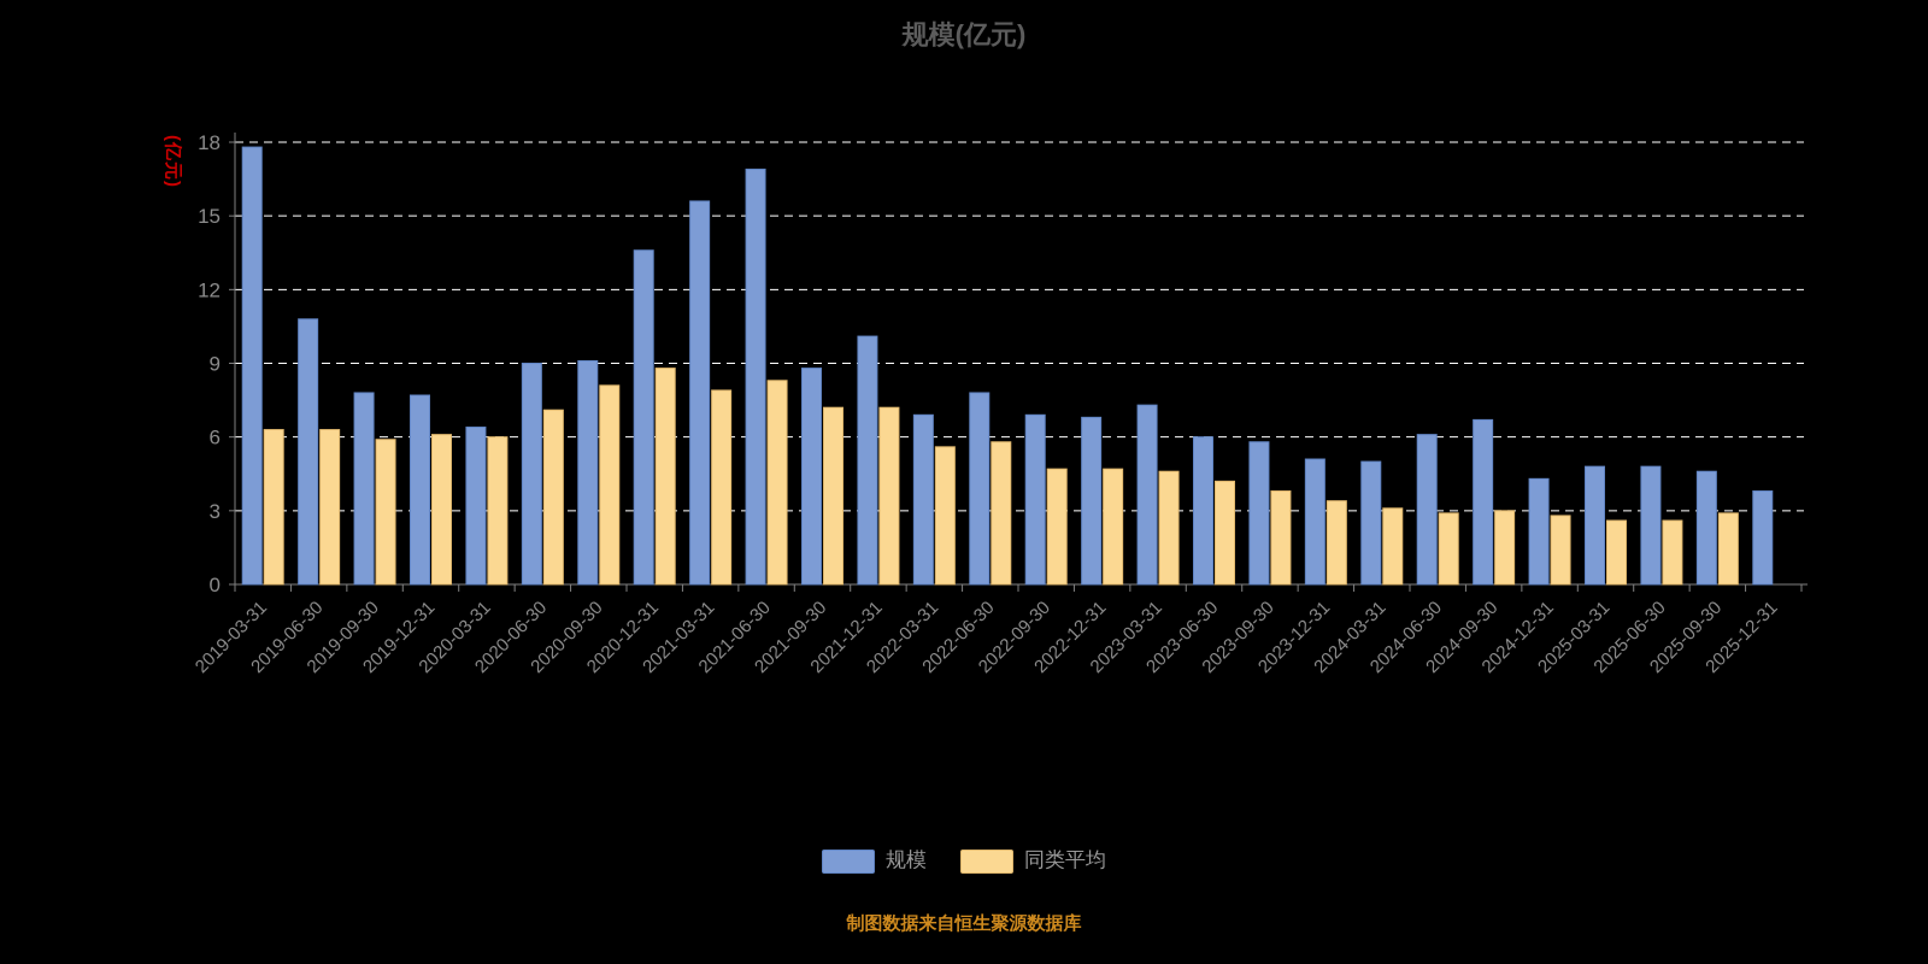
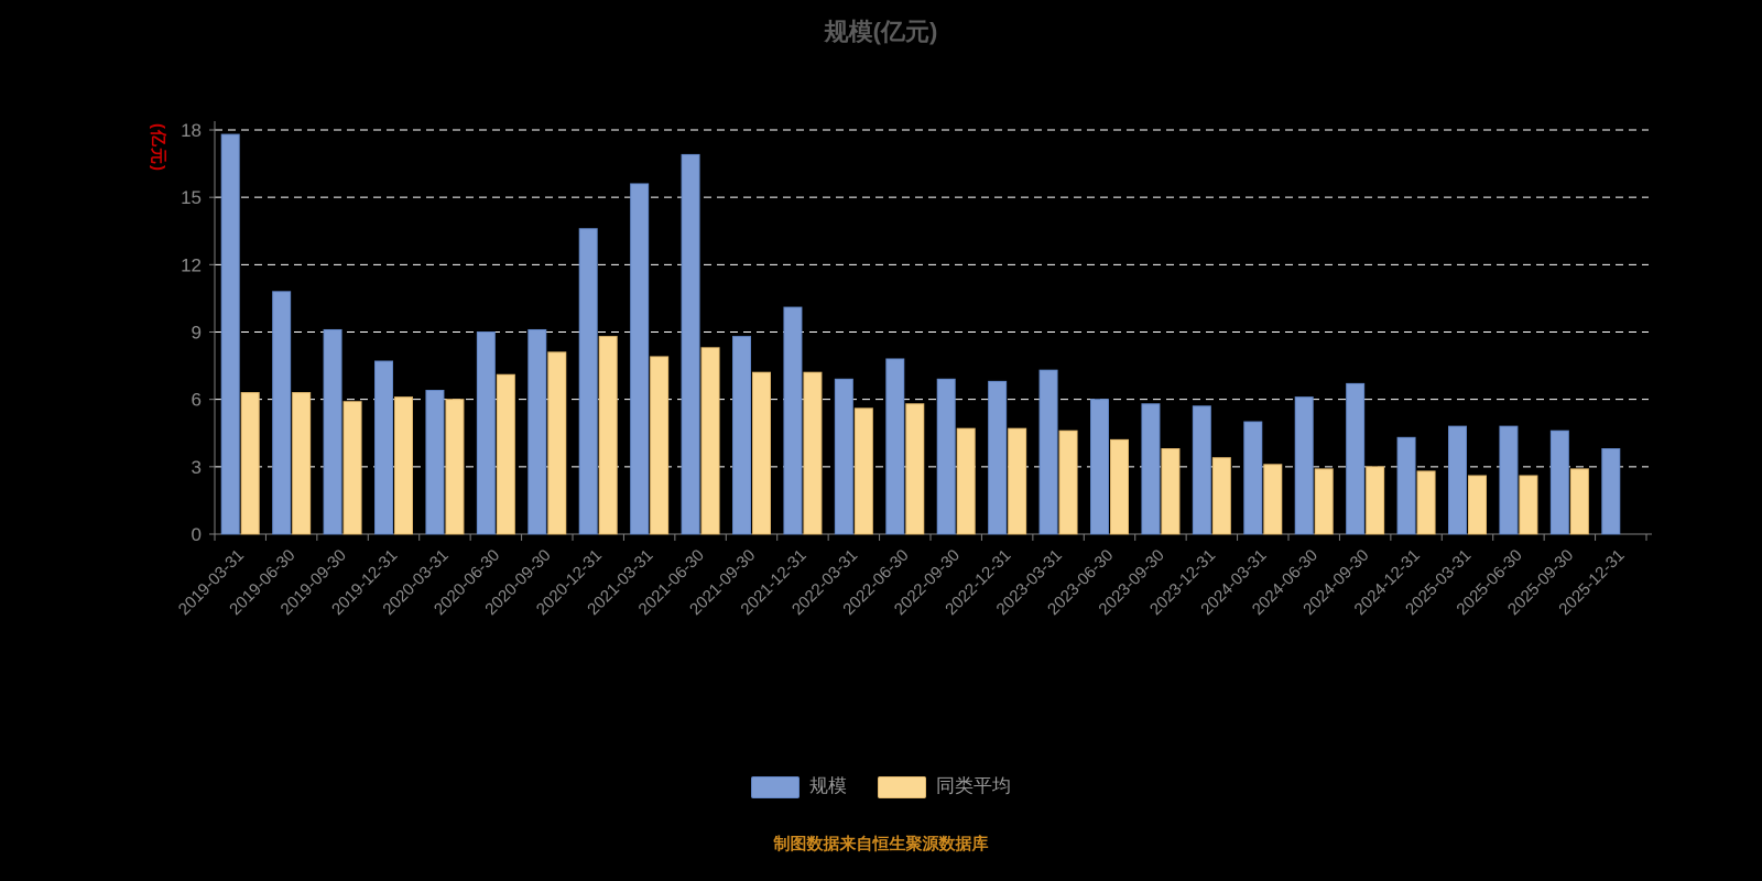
规模/2019-09-30: 7.8 -> 9.1
规模/2023-12-31: 5.1 -> 5.7
